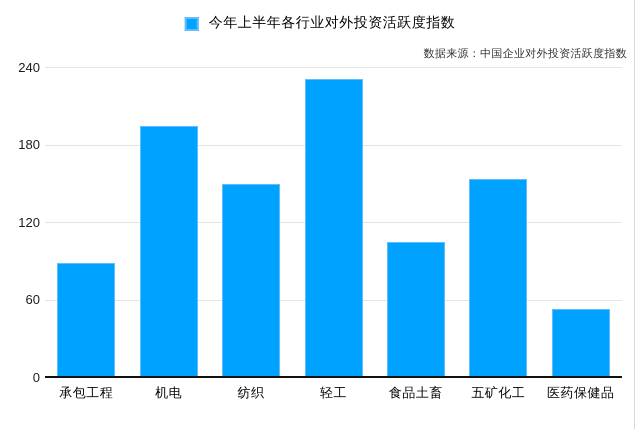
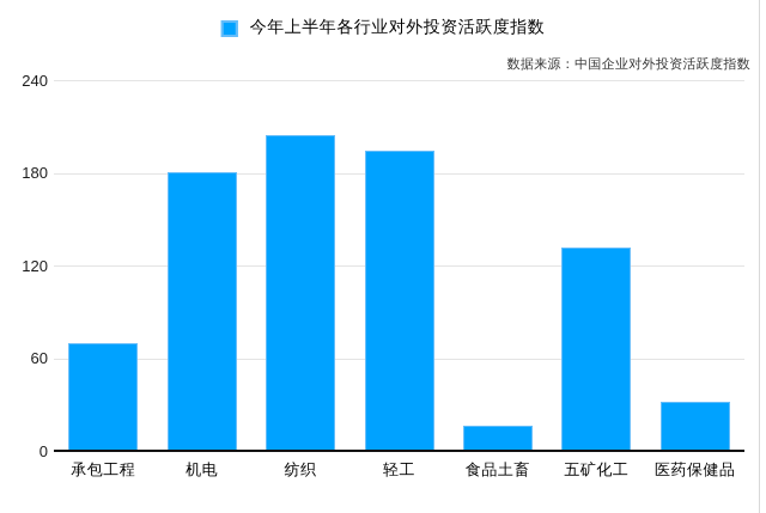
承包工程: 89 -> 70
机电: 195 -> 181
纺织: 150 -> 205
轻工: 231 -> 195
食品土畜: 105 -> 17
五矿化工: 154 -> 132
医药保健品: 53 -> 32
